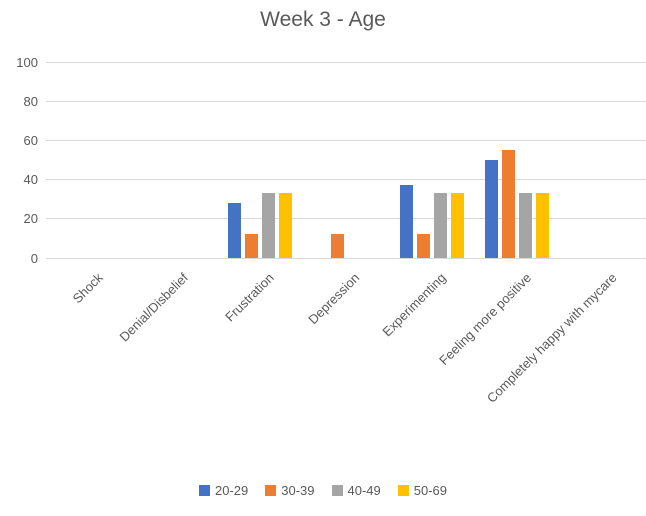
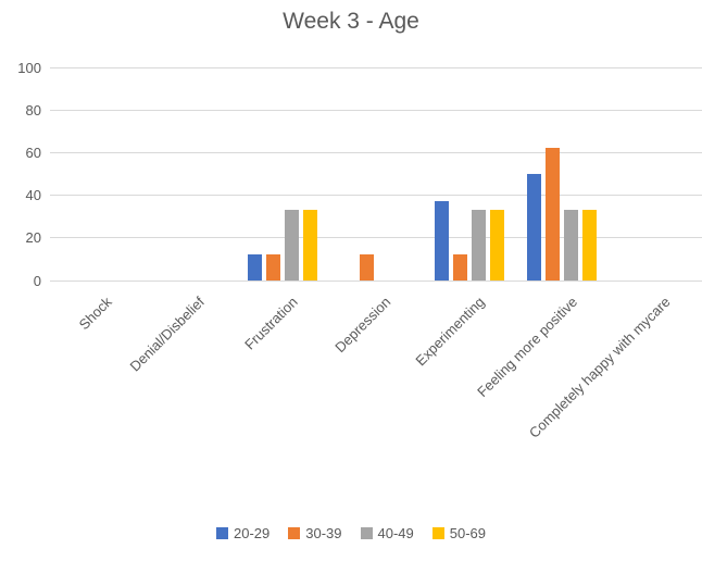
20-29/Frustration: 28 -> 12
30-39/Feeling more positive: 55 -> 62
